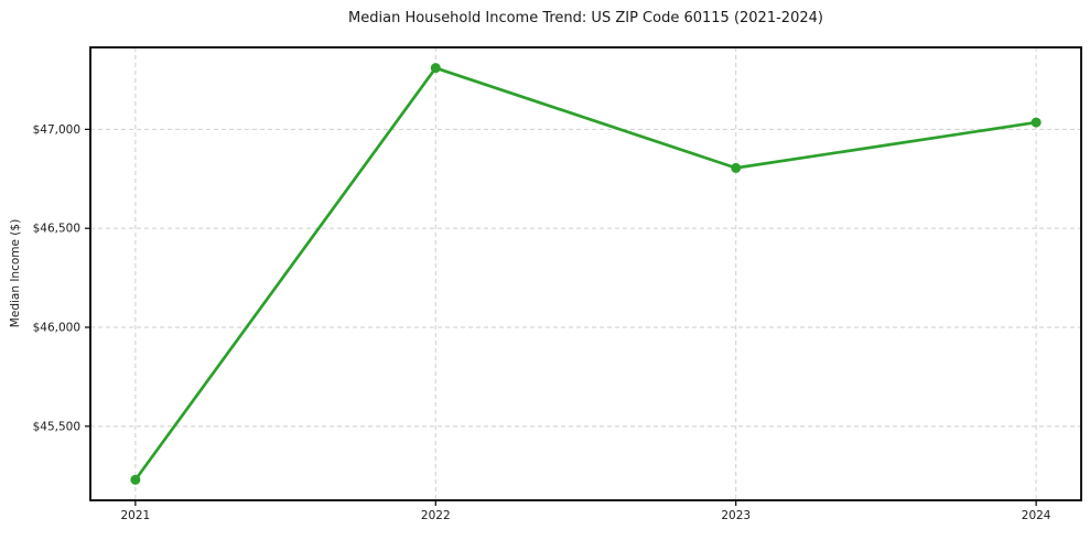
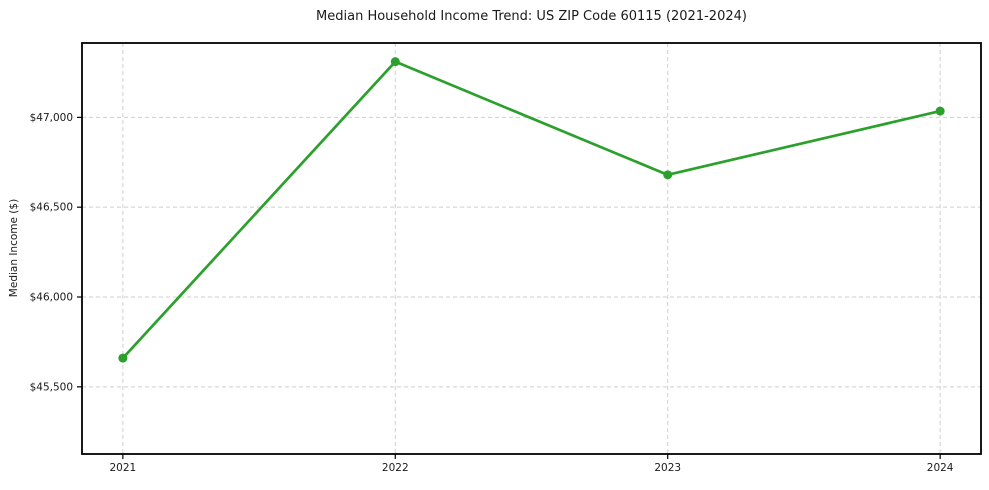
2021: $45230 -> $45660
2023: $46800 -> $46680
